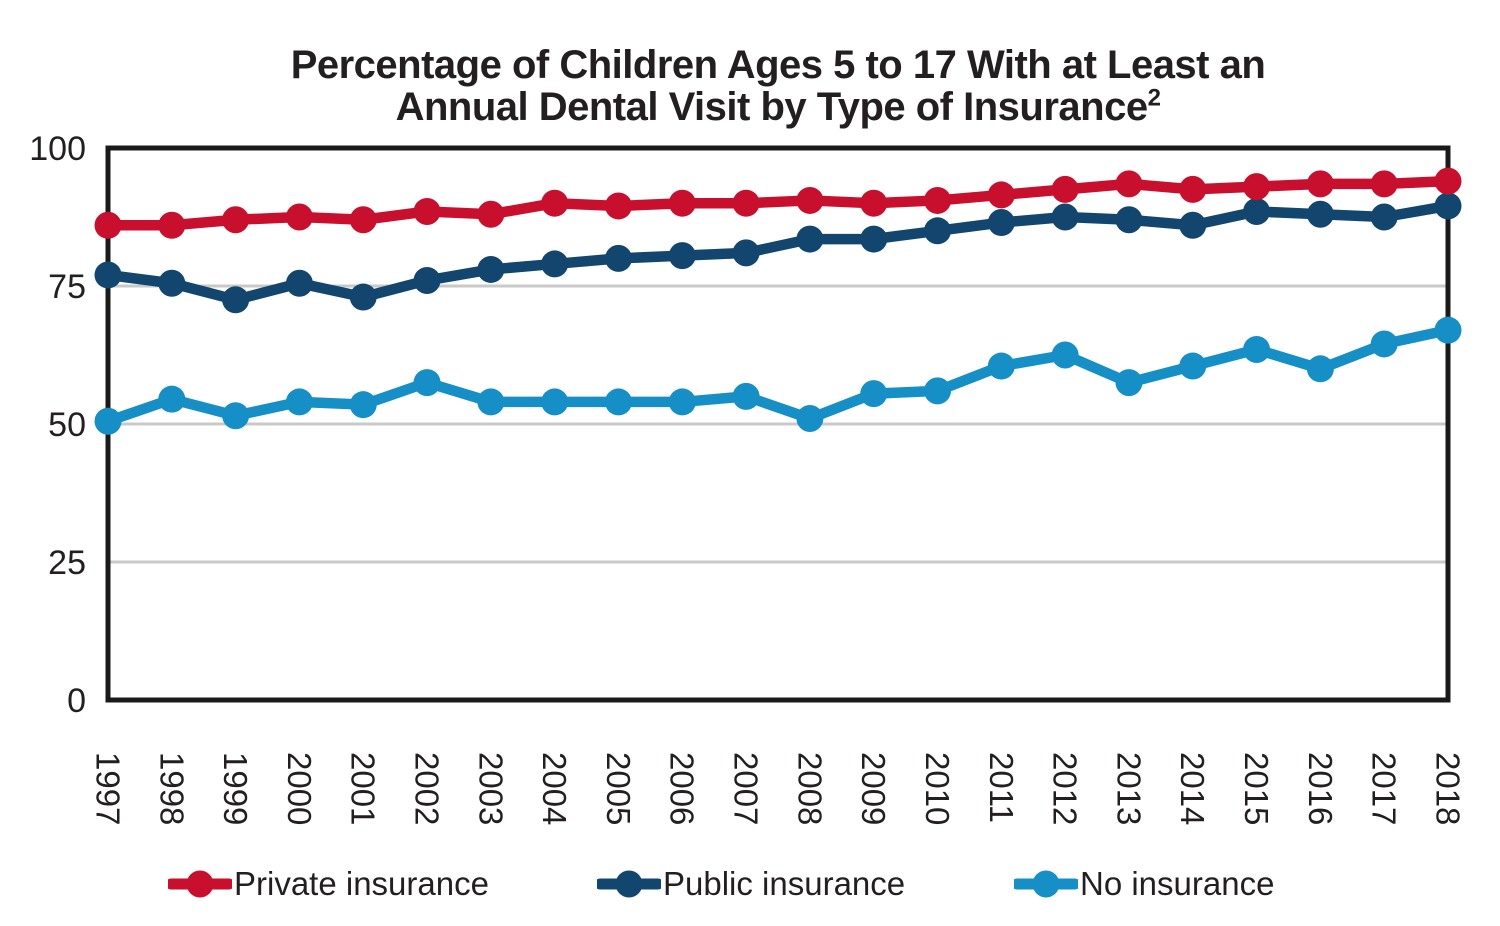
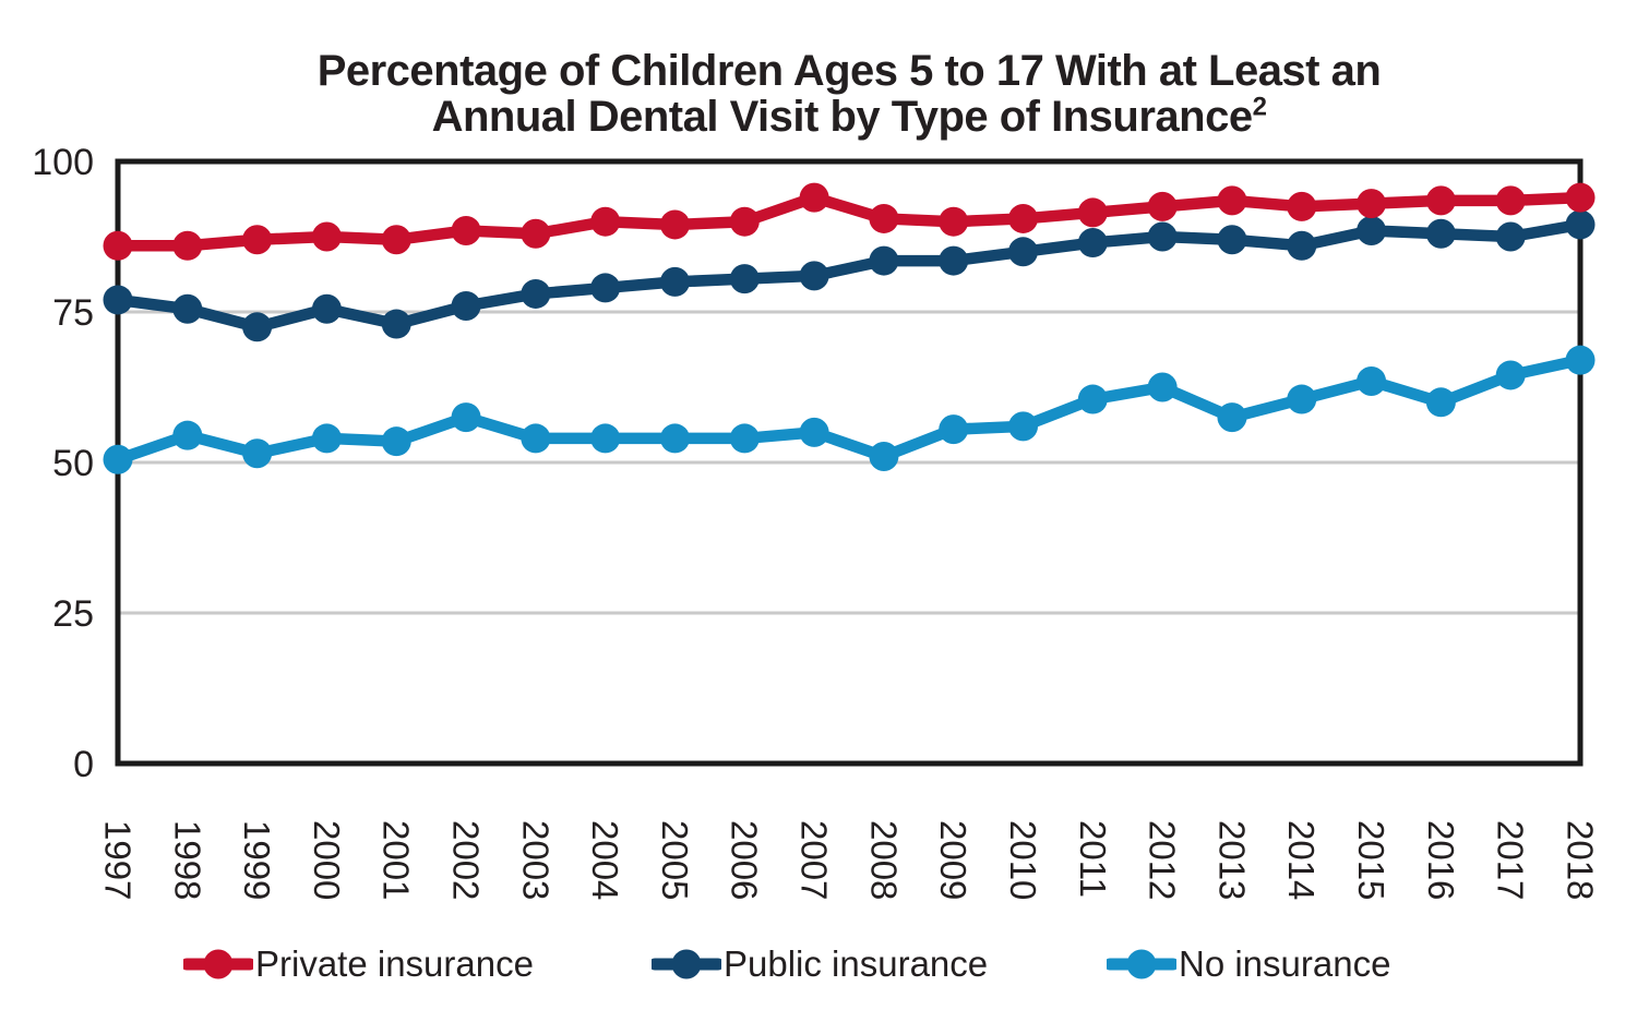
Private insurance/2007: 90 -> 94
